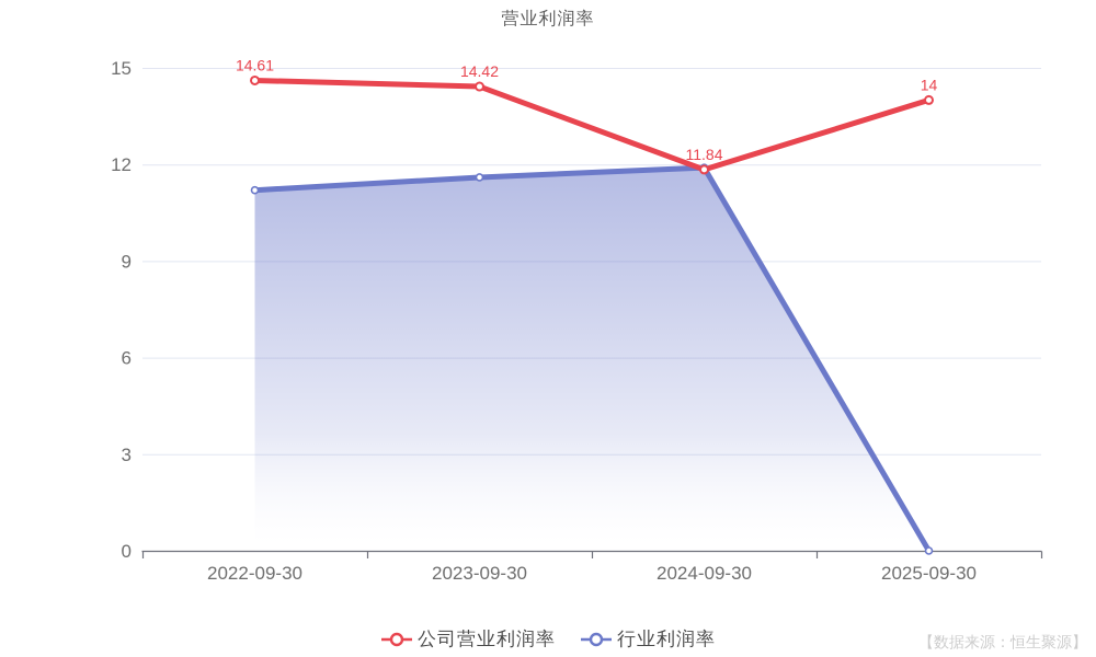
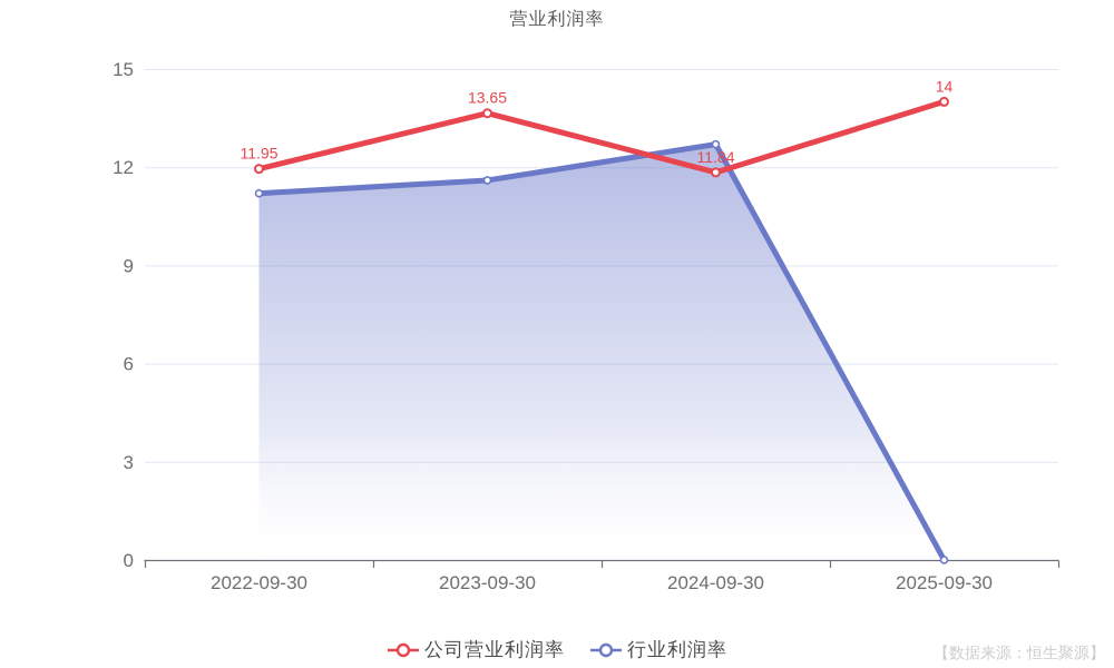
公司营业利润率/2022-09-30: 14.61 -> 11.95
公司营业利润率/2023-09-30: 14.42 -> 13.65
行业利润率/2024-09-30: 11.9 -> 12.7
